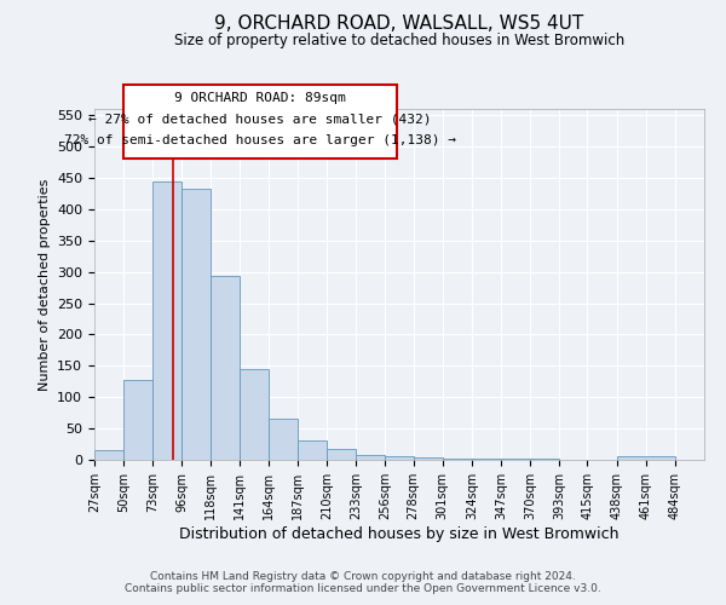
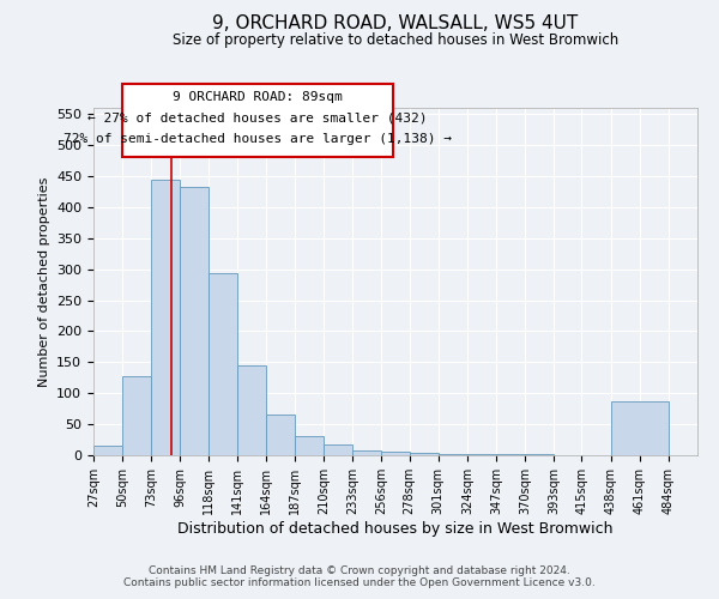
461sqm: 5 -> 86
